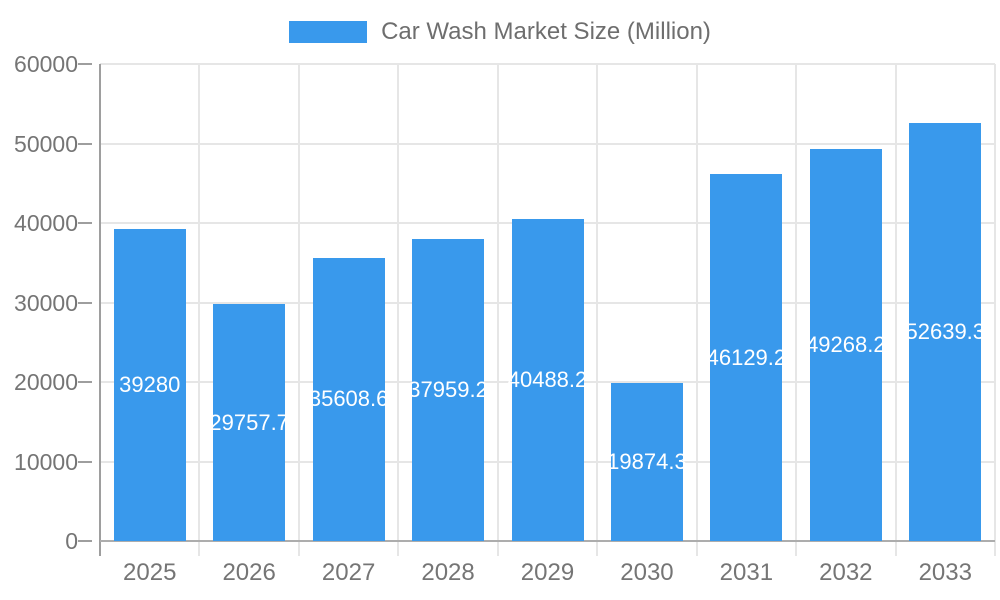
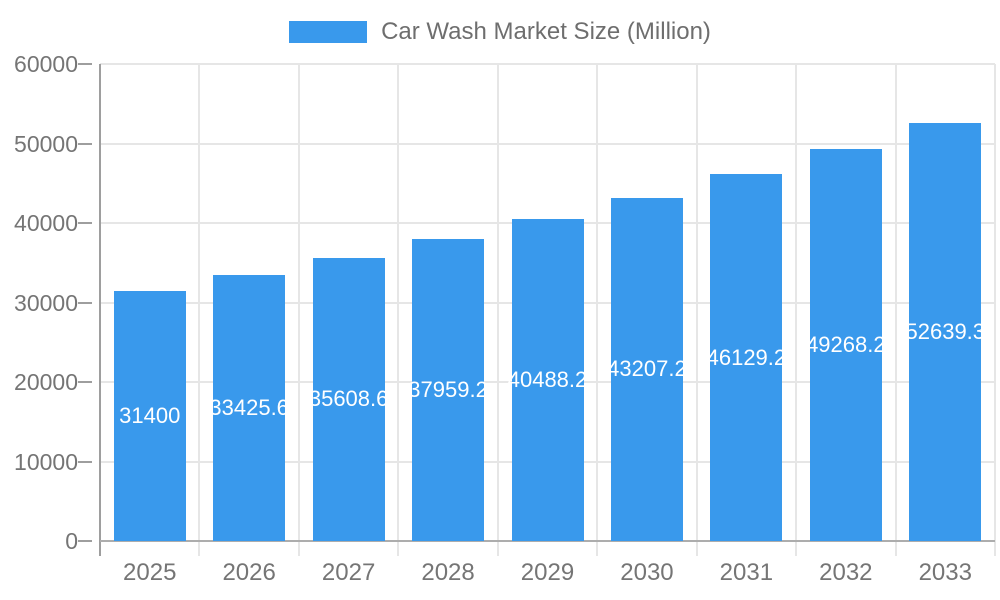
2025: 39280 -> 31400
2026: 29757.7 -> 33425.6
2030: 19874.3 -> 43207.2
